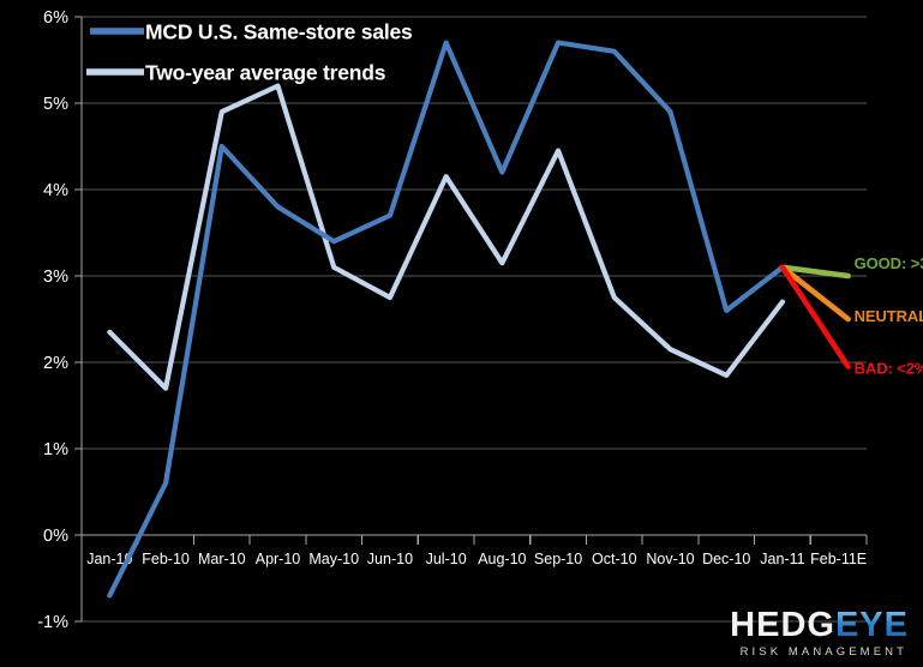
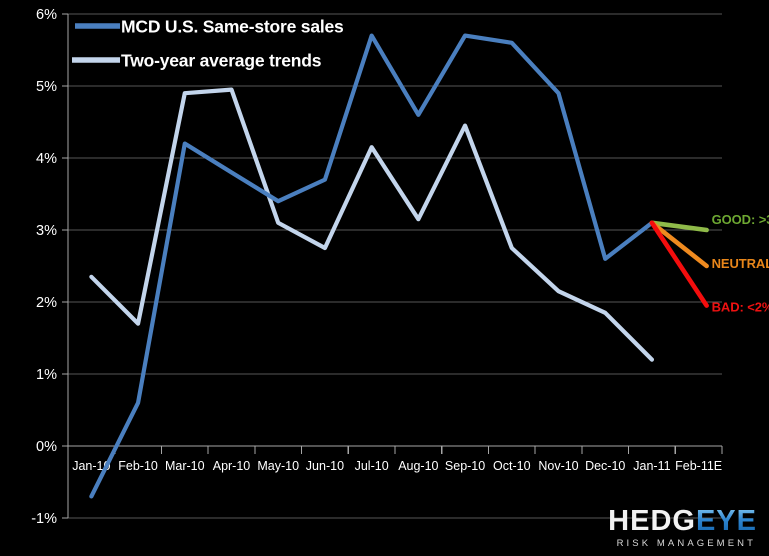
MCD U.S. Same-store sales/Mar-10: 4.5% -> 4.2%
Two-year average trends/Apr-10: 5.2% -> 5.0%
MCD U.S. Same-store sales/Aug-10: 4.2% -> 4.6%
Two-year average trends/Jan-11: 2.7% -> 1.2%
